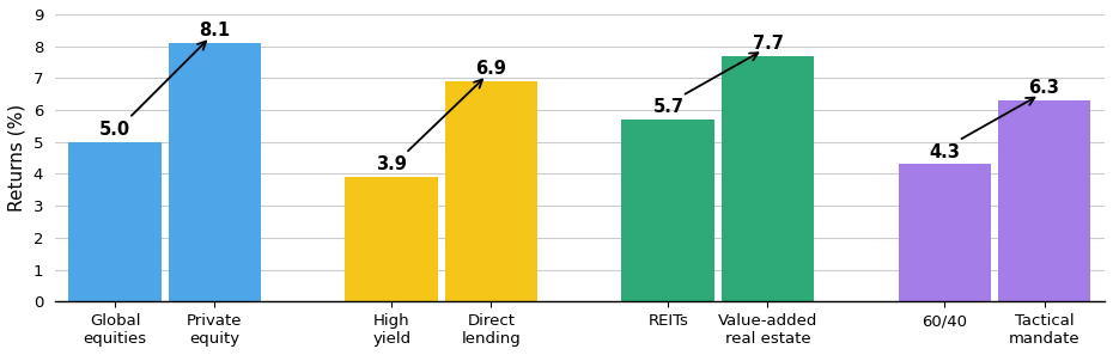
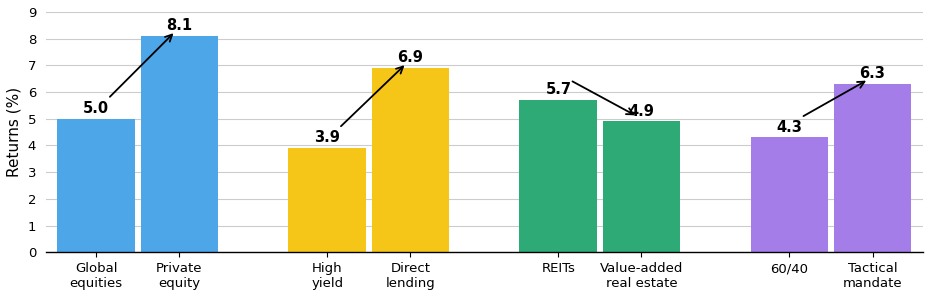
Value-added real estate: 7.7 -> 4.9
